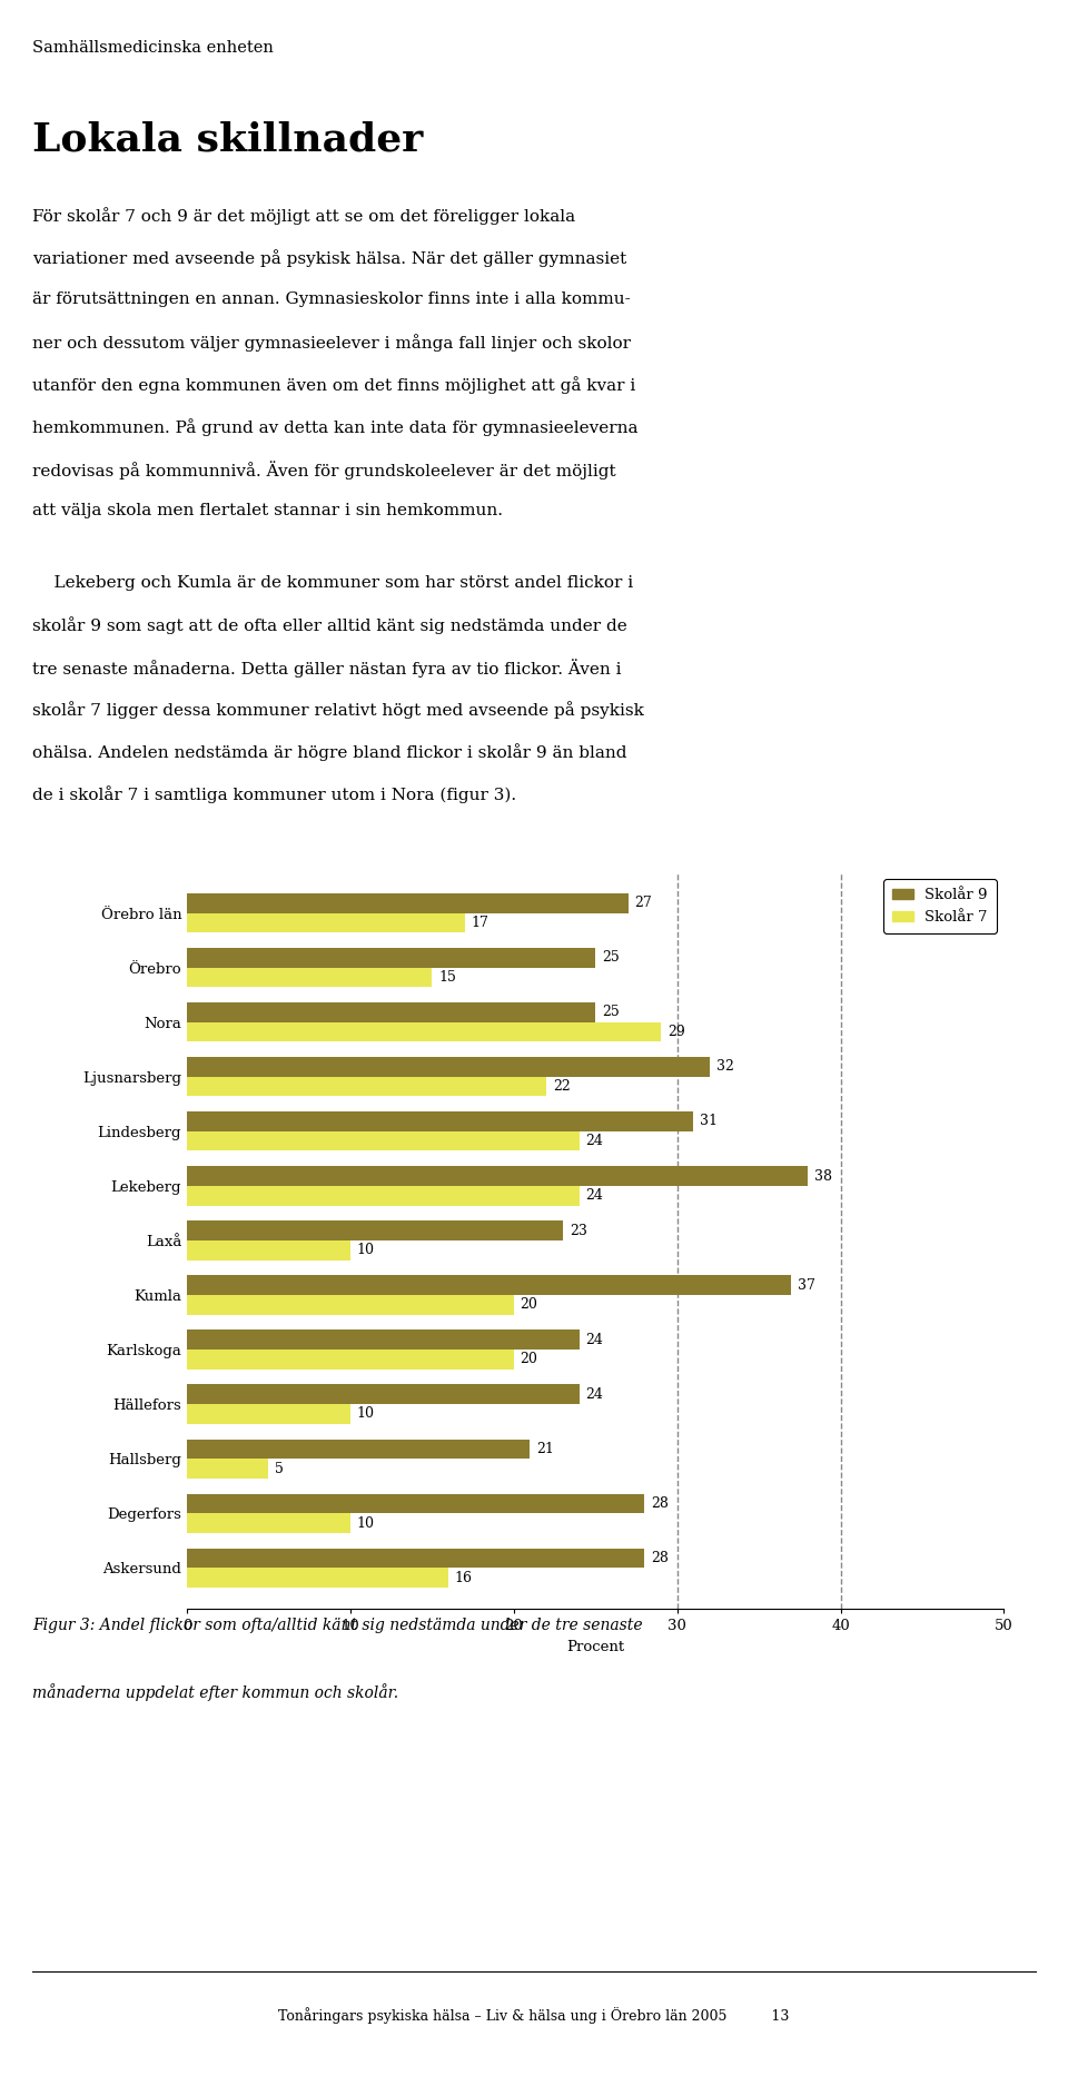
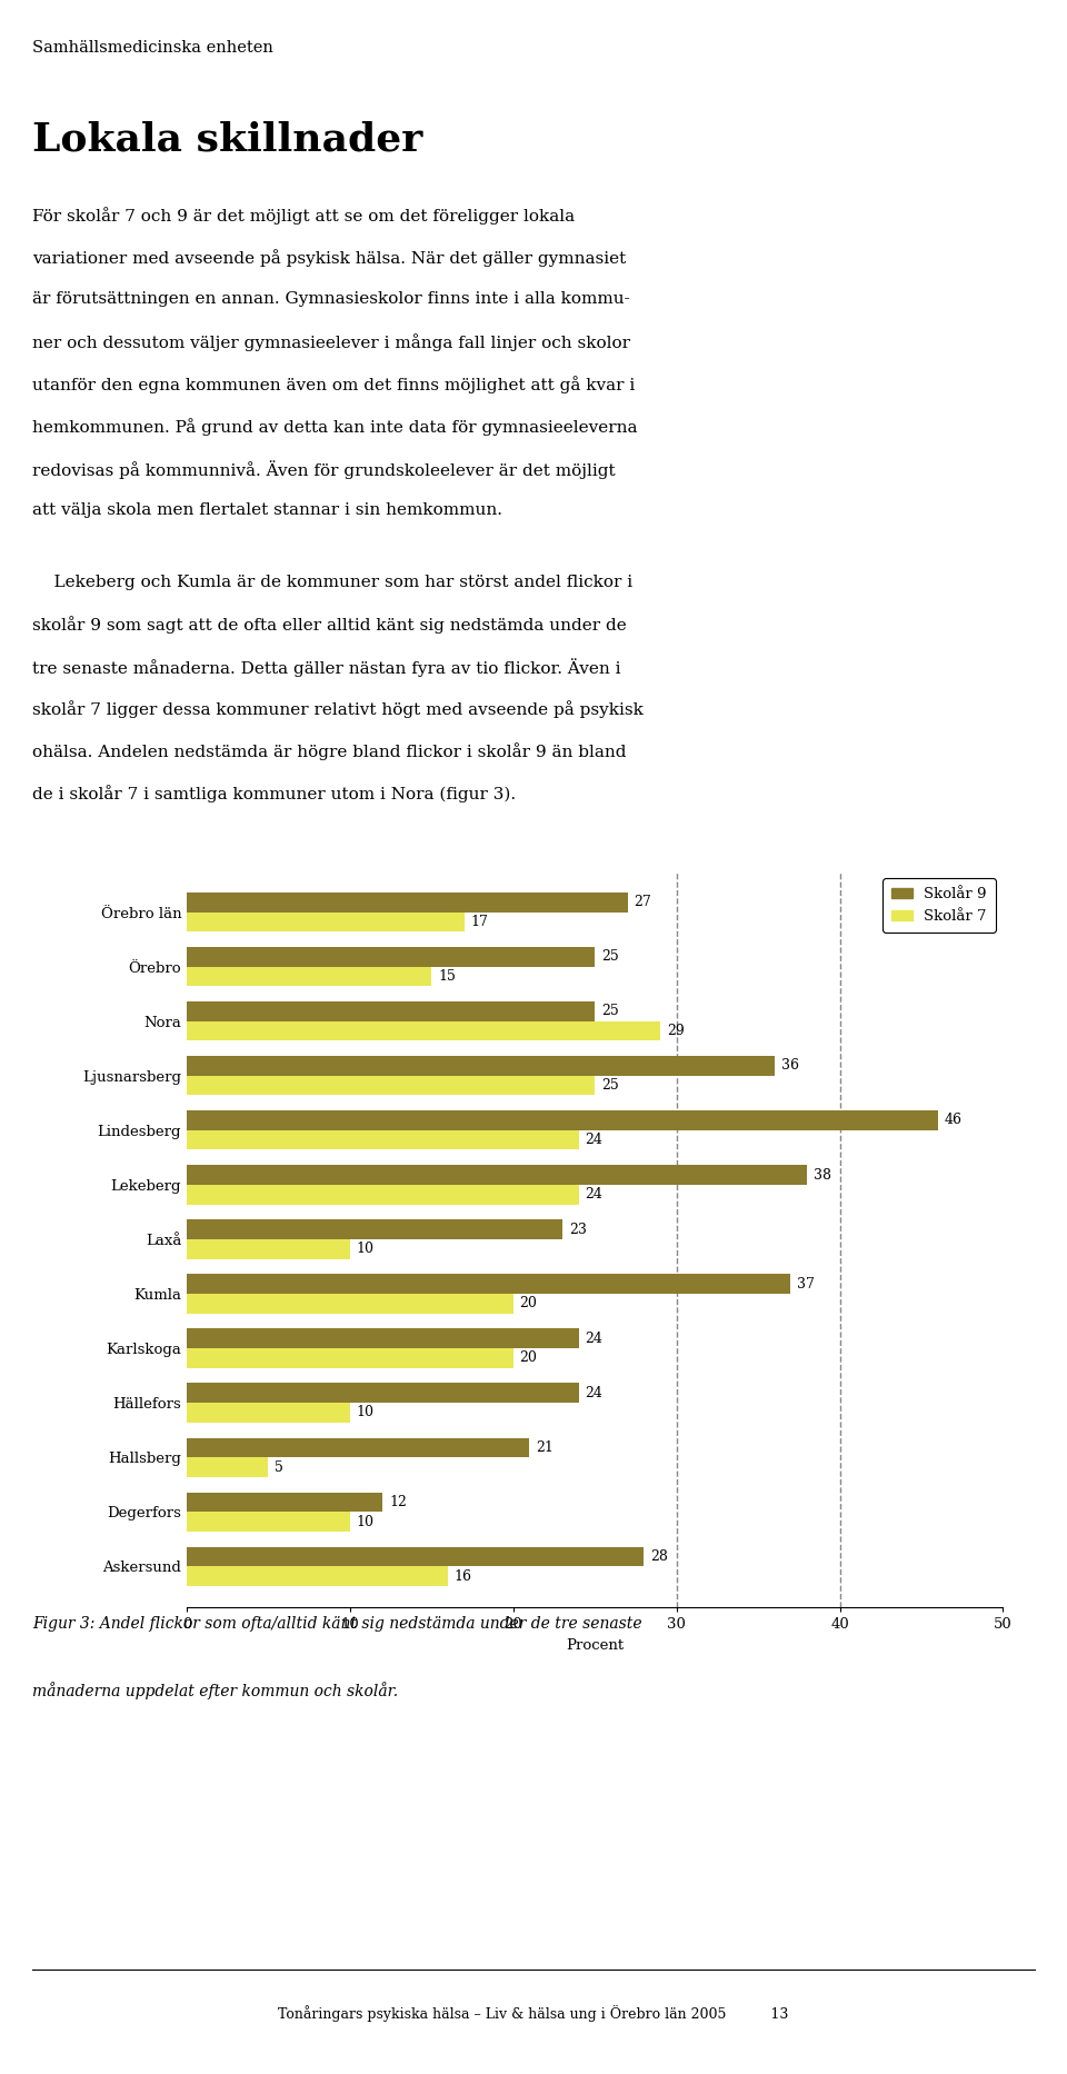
Skolår 9/Ljusnarsberg: 32 -> 36
Skolår 7/Ljusnarsberg: 22 -> 25
Skolår 9/Lindesberg: 31 -> 46
Skolår 9/Degerfors: 28 -> 12
